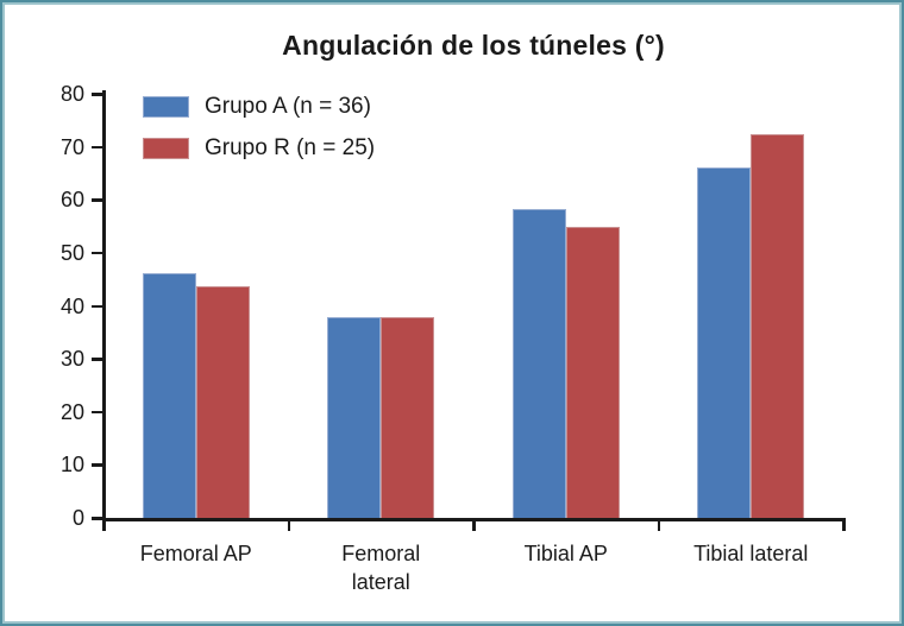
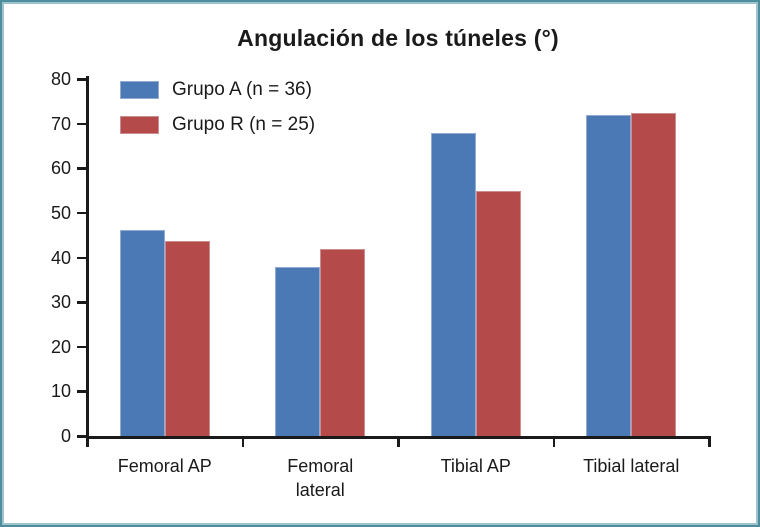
Grupo R (n = 25)/Femoral lateral: 38 -> 42
Grupo A (n = 36)/Tibial AP: 58 -> 68
Grupo A (n = 36)/Tibial lateral: 66 -> 72
